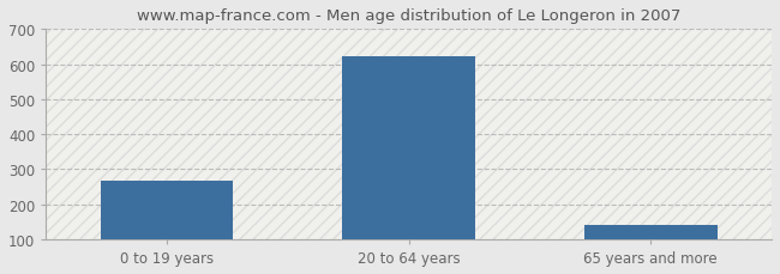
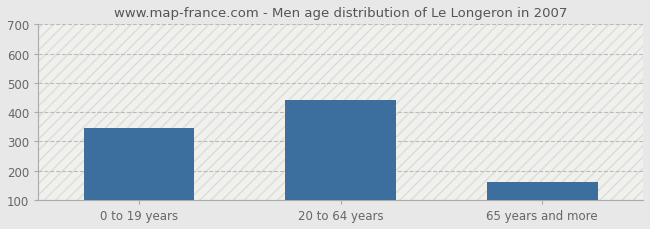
0 to 19 years: 269 -> 345
20 to 64 years: 624 -> 440
65 years and more: 140 -> 160
